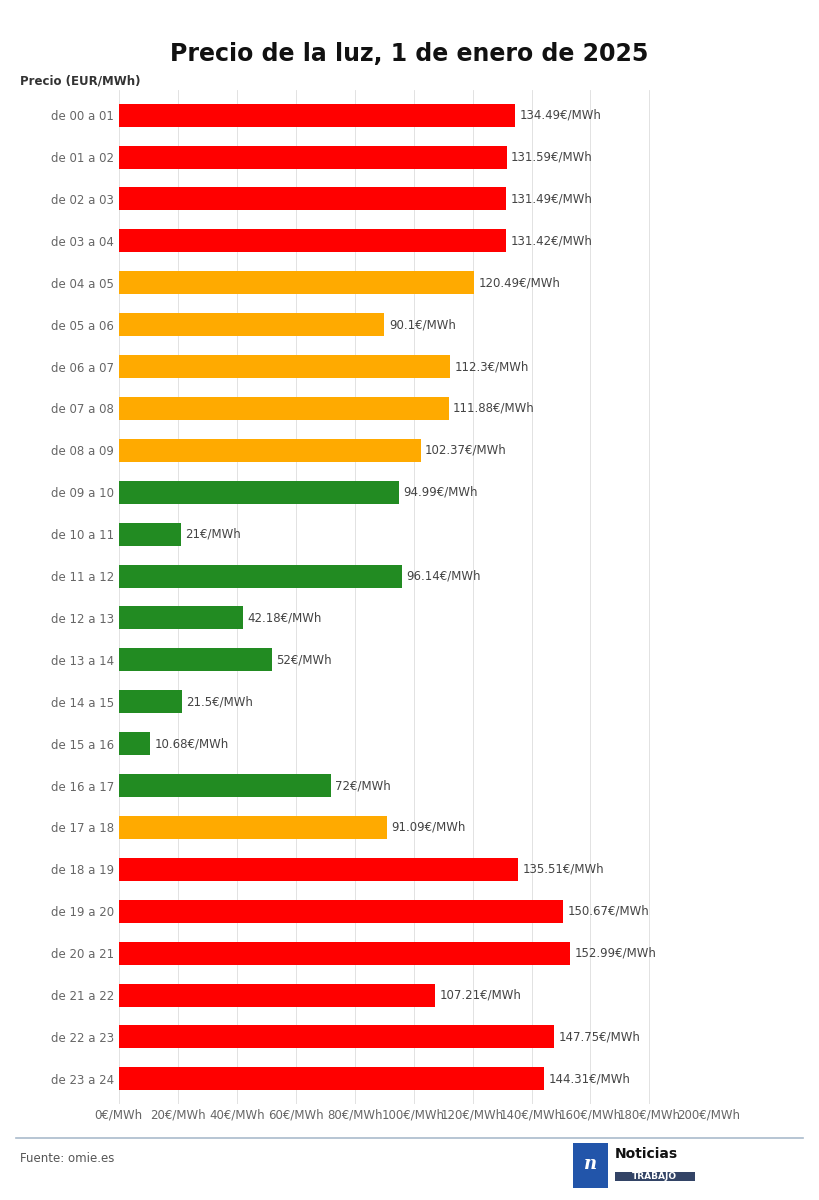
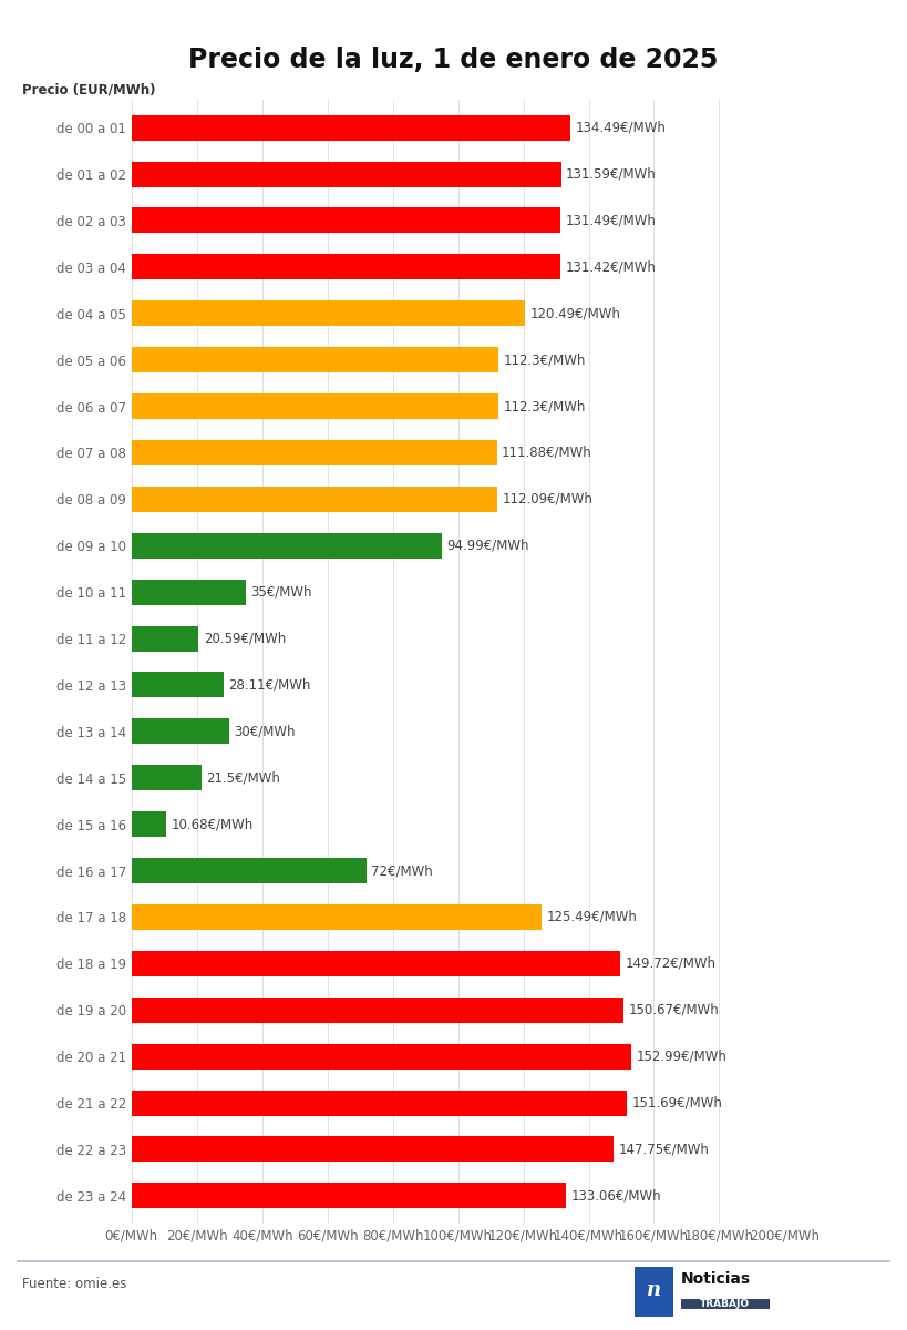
de 05 a 06: 90.1 -> 112.3
de 08 a 09: 102.37 -> 112.09
de 10 a 11: 21 -> 35
de 11 a 12: 96.14 -> 20.59
de 12 a 13: 42.18 -> 28.11
de 13 a 14: 52 -> 30
de 17 a 18: 91.09 -> 125.49
de 18 a 19: 135.51 -> 149.72
de 21 a 22: 107.21 -> 151.69
de 23 a 24: 144.31 -> 133.06
